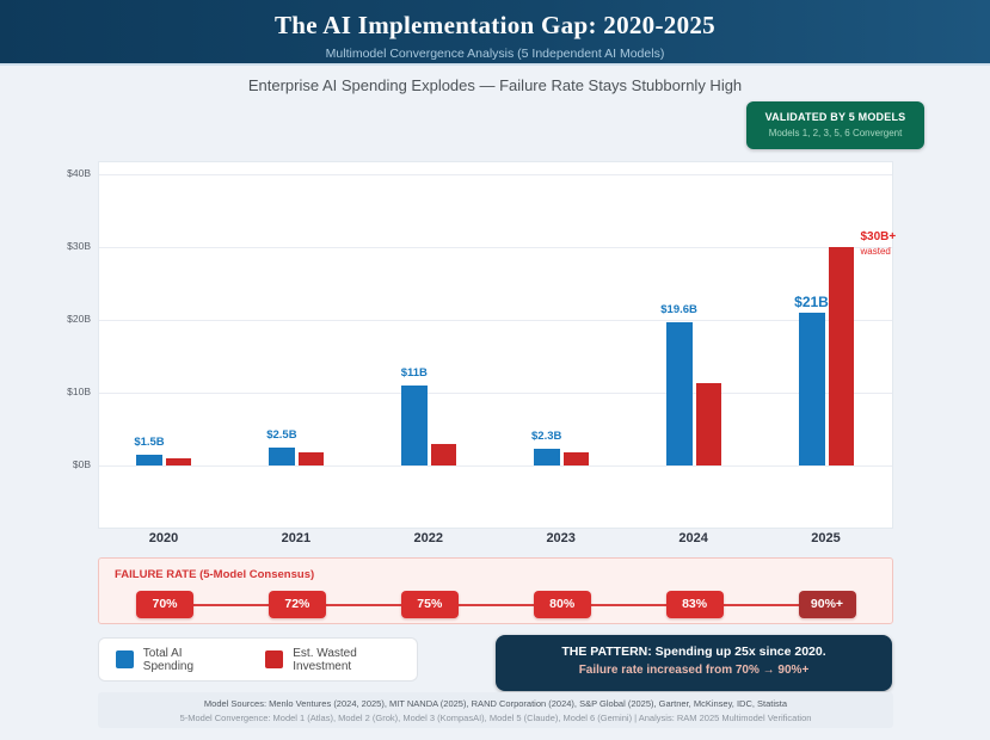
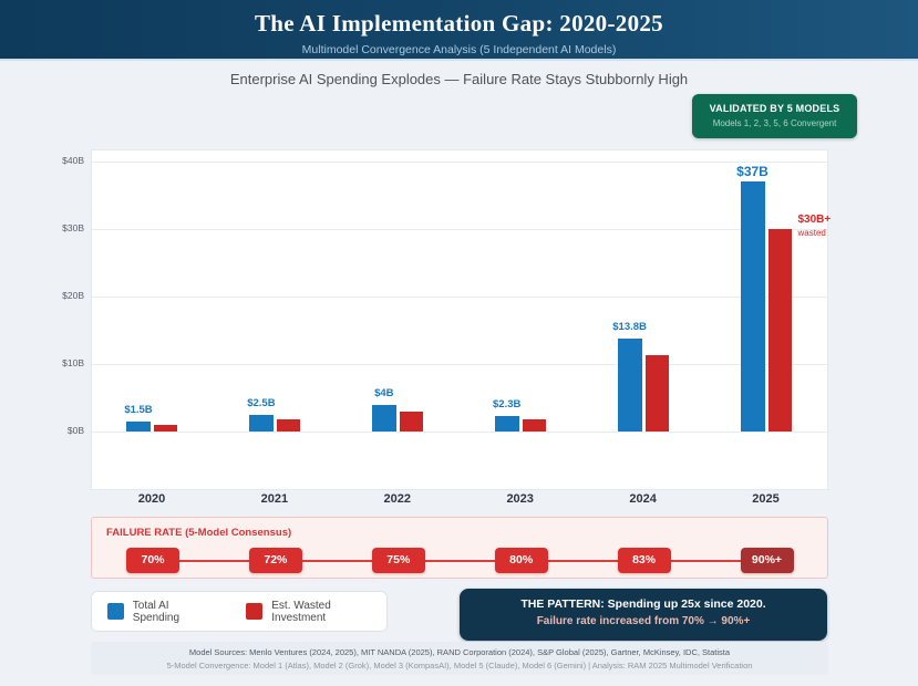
Total AI Spending/2022: $11B -> $4B
Total AI Spending/2024: $19.6B -> $13.8B
Total AI Spending/2025: $21B -> $37B
